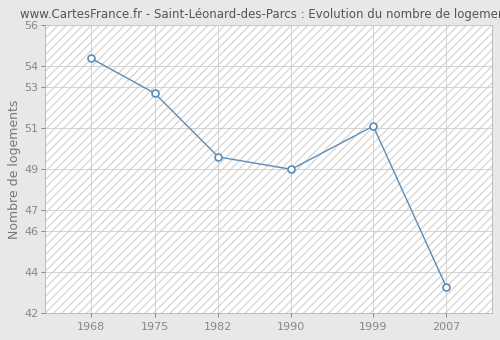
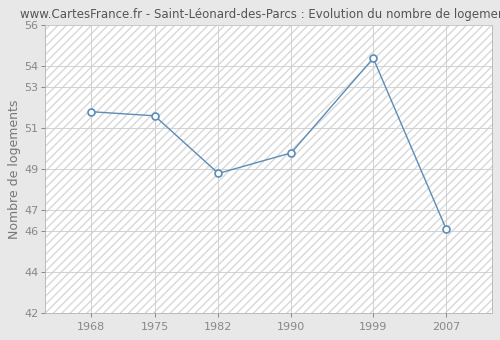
1968: 54.4 -> 51.8
1975: 52.7 -> 51.6
1982: 49.6 -> 48.8
1990: 49.0 -> 49.8
1999: 51.1 -> 54.4
2007: 43.3 -> 46.1
